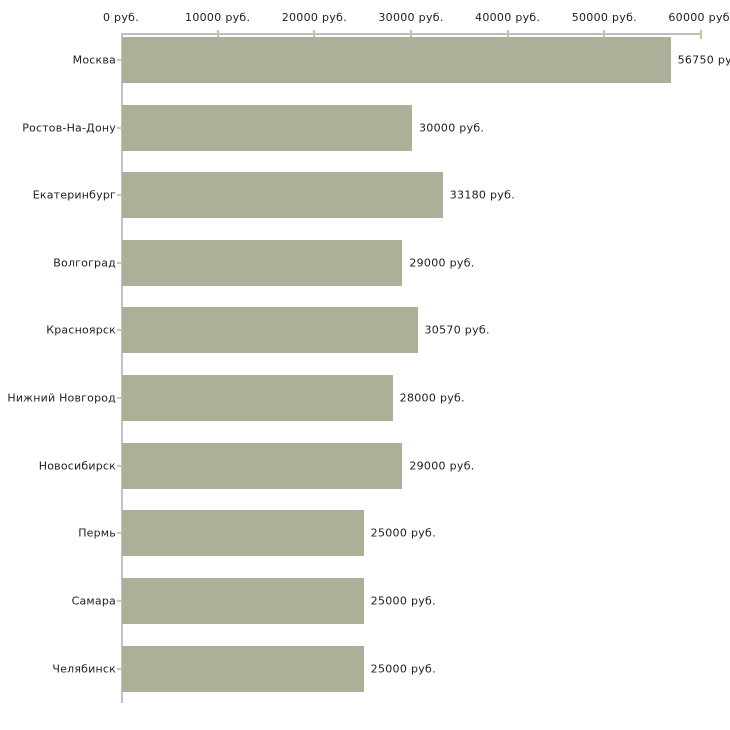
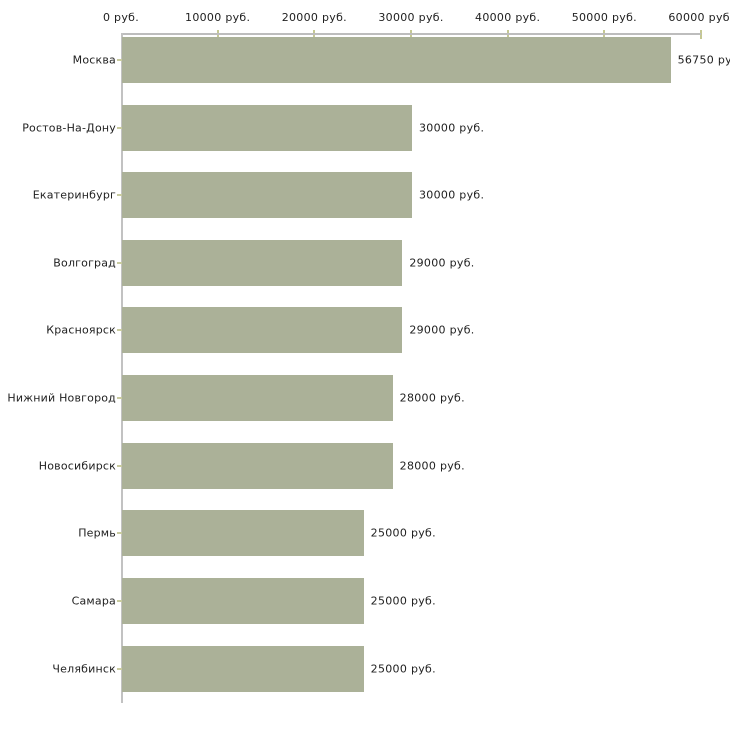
Екатеринбург: 33180 -> 30000
Красноярск: 30570 -> 29000
Новосибирск: 29000 -> 28000
